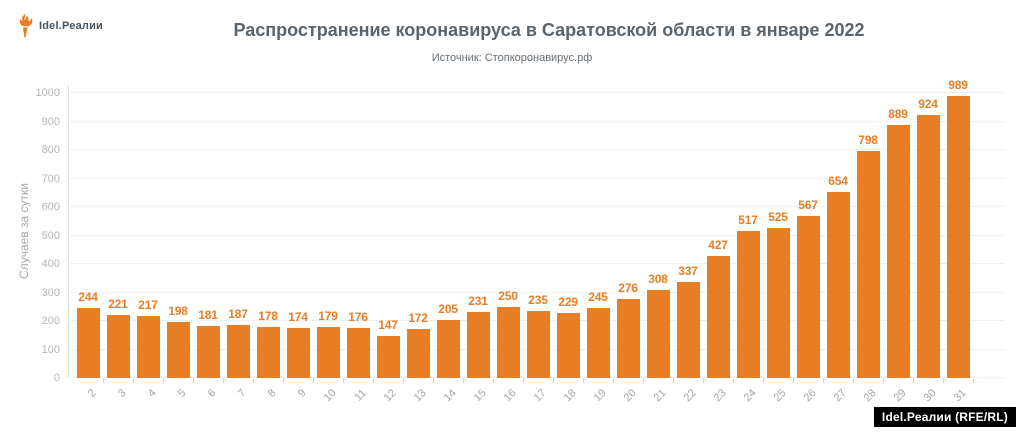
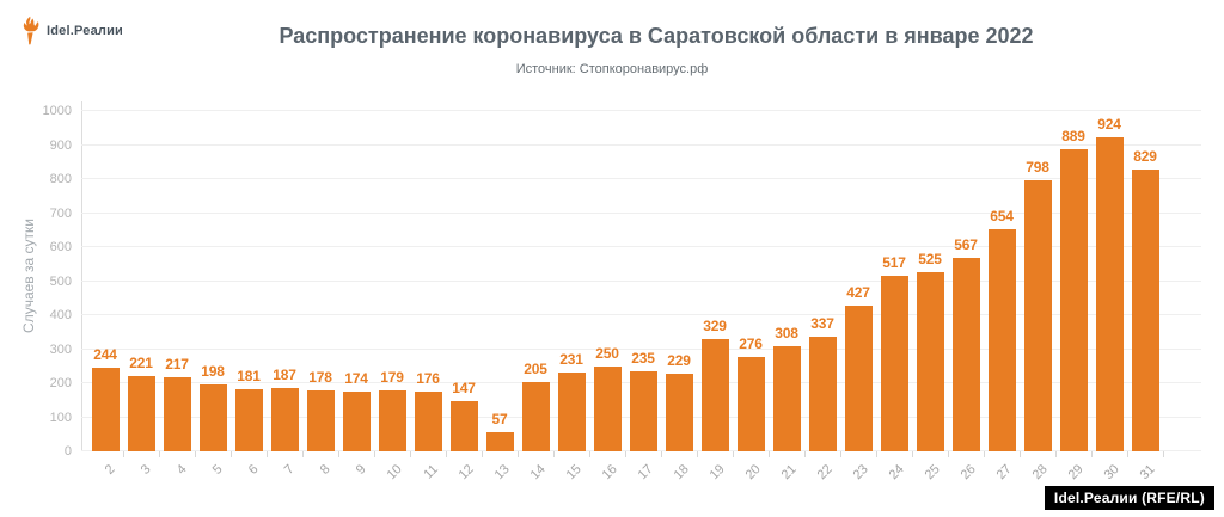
13: 172 -> 57
19: 245 -> 329
31: 989 -> 829
